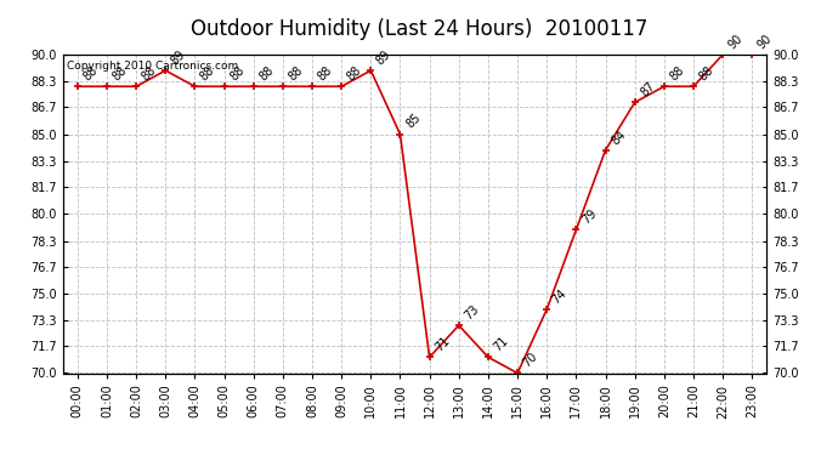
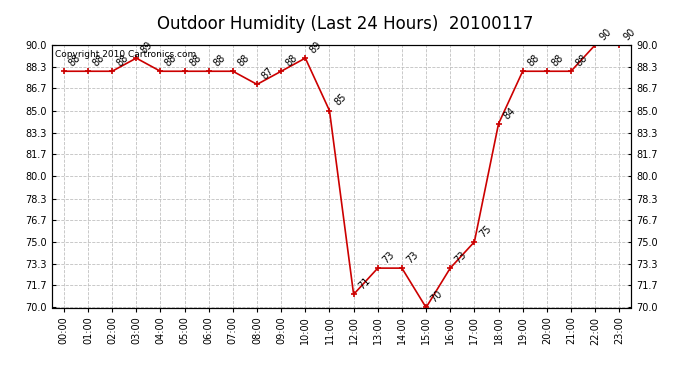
08:00: 88 -> 87
14:00: 71 -> 73
16:00: 74 -> 73
17:00: 79 -> 75
19:00: 87 -> 88
